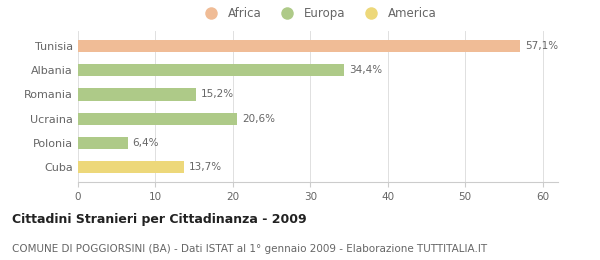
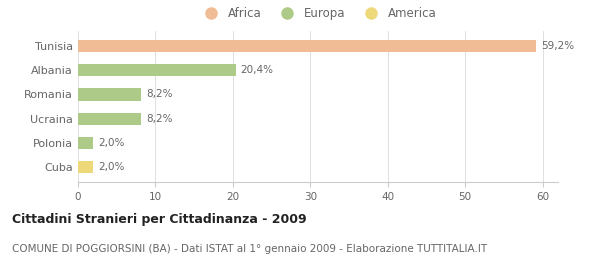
Tunisia: 57,1% -> 59,2%
Albania: 34,4% -> 20,4%
Romania: 15,2% -> 8,2%
Ucraina: 20,6% -> 8,2%
Polonia: 6,4% -> 2,0%
Cuba: 13,7% -> 2,0%
